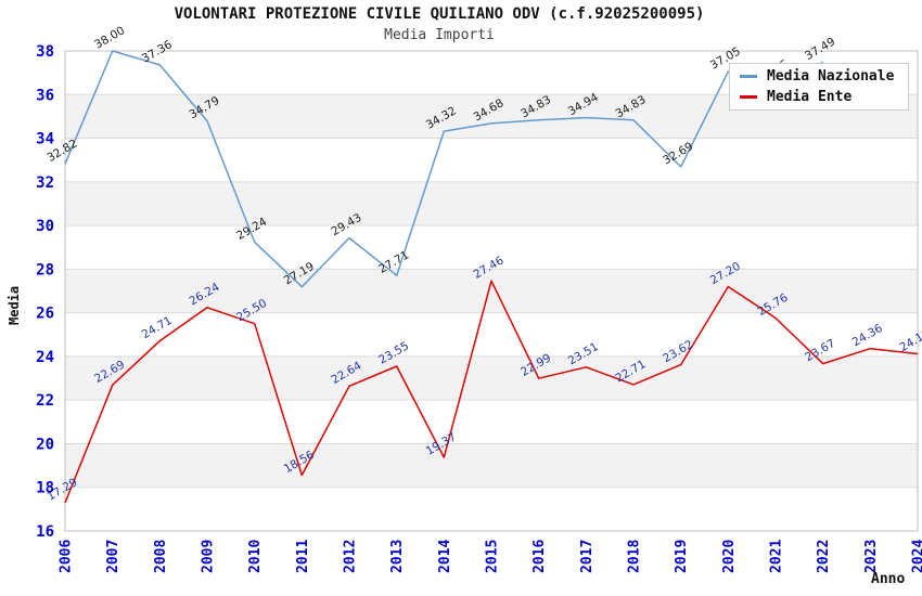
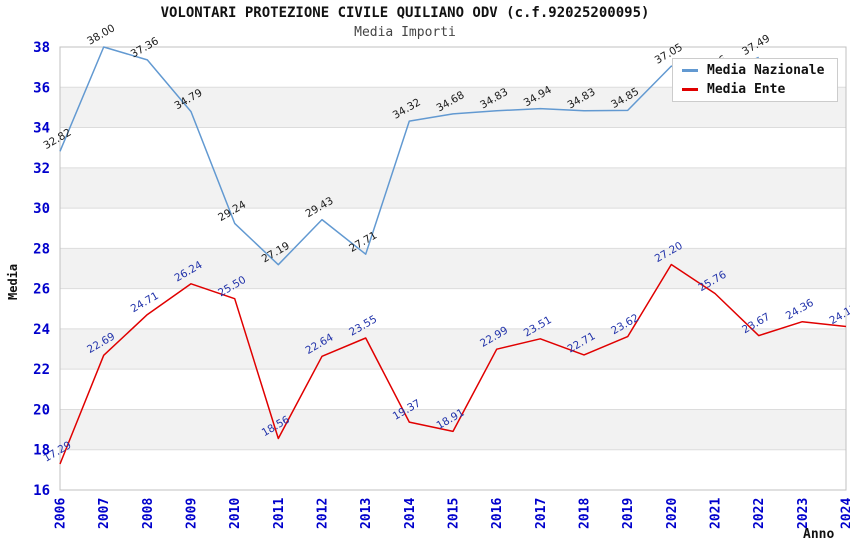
Media Ente/2015: 27.46 -> 18.91
Media Nazionale/2019: 32.69 -> 34.85
